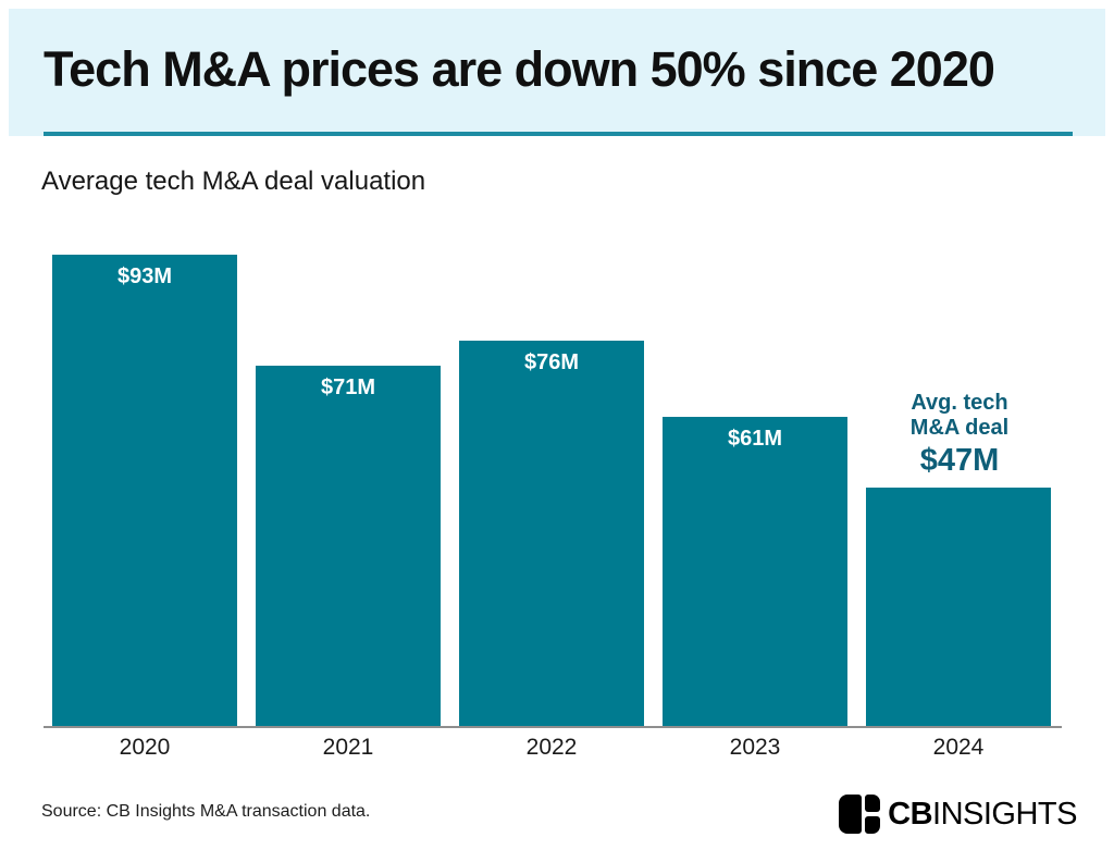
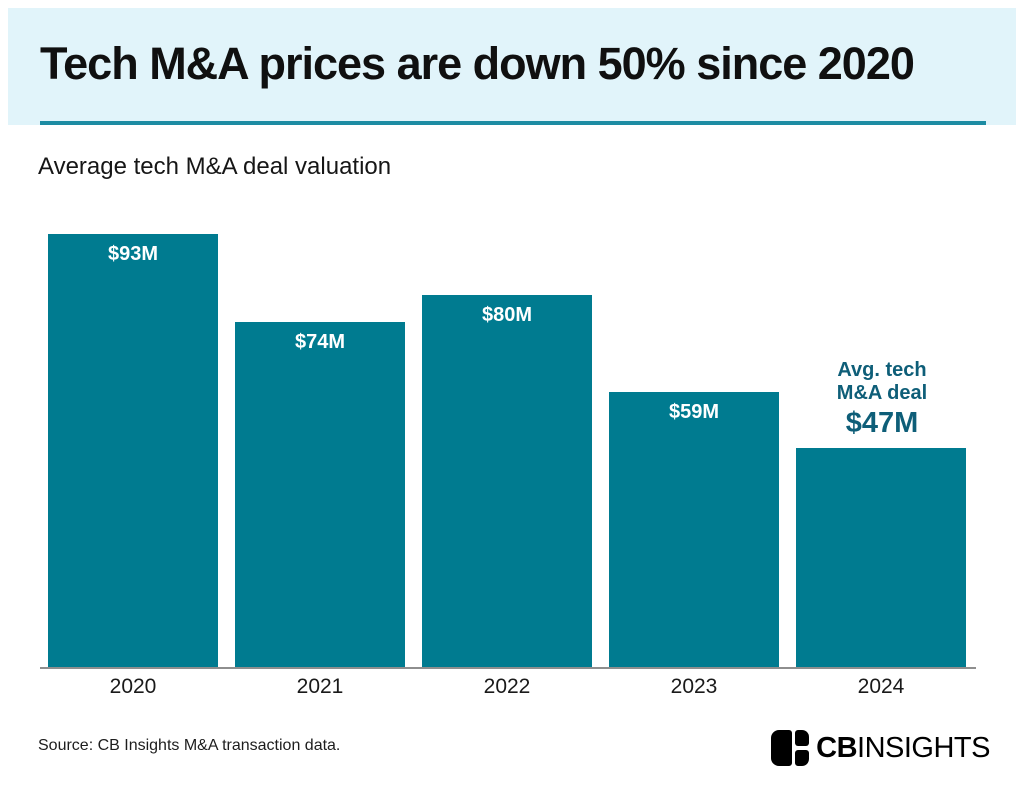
2021: $71M -> $74M
2022: $76M -> $80M
2023: $61M -> $59M
